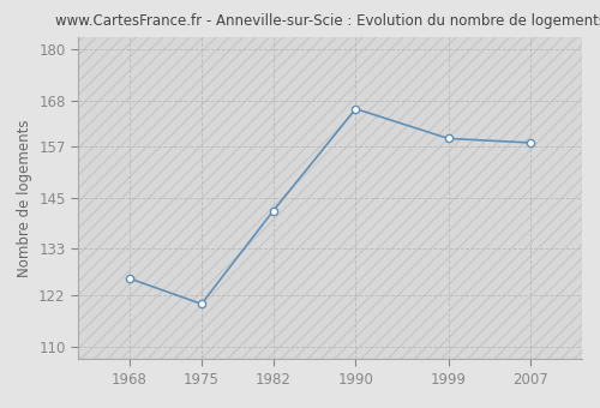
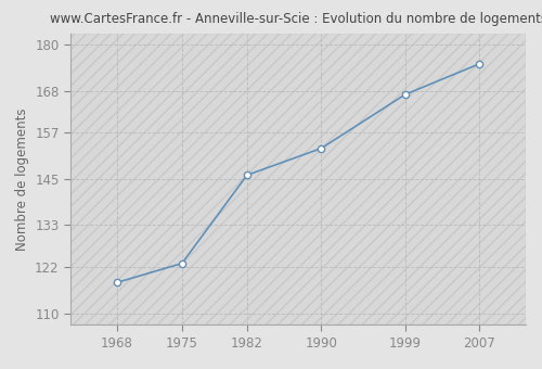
1968: 126 -> 118
1975: 120 -> 123
1982: 142 -> 146
1990: 166 -> 153
1999: 159 -> 167
2007: 158 -> 175
